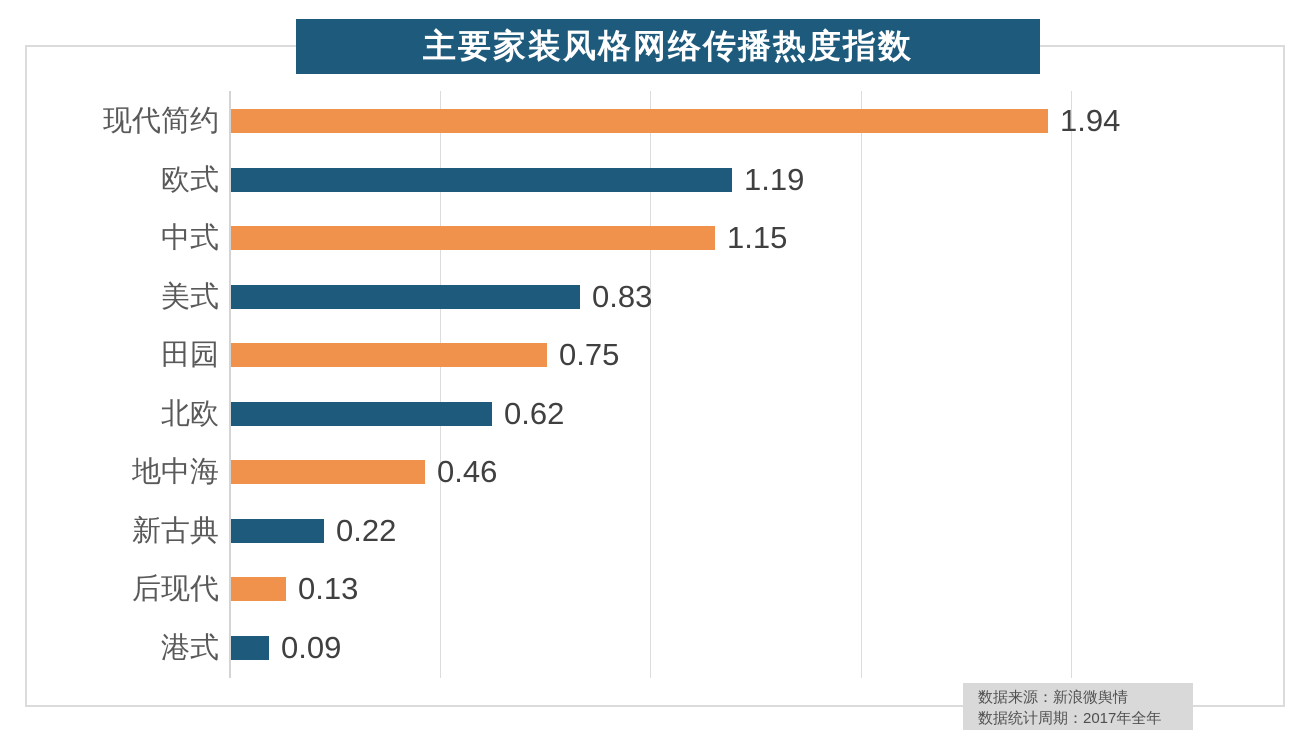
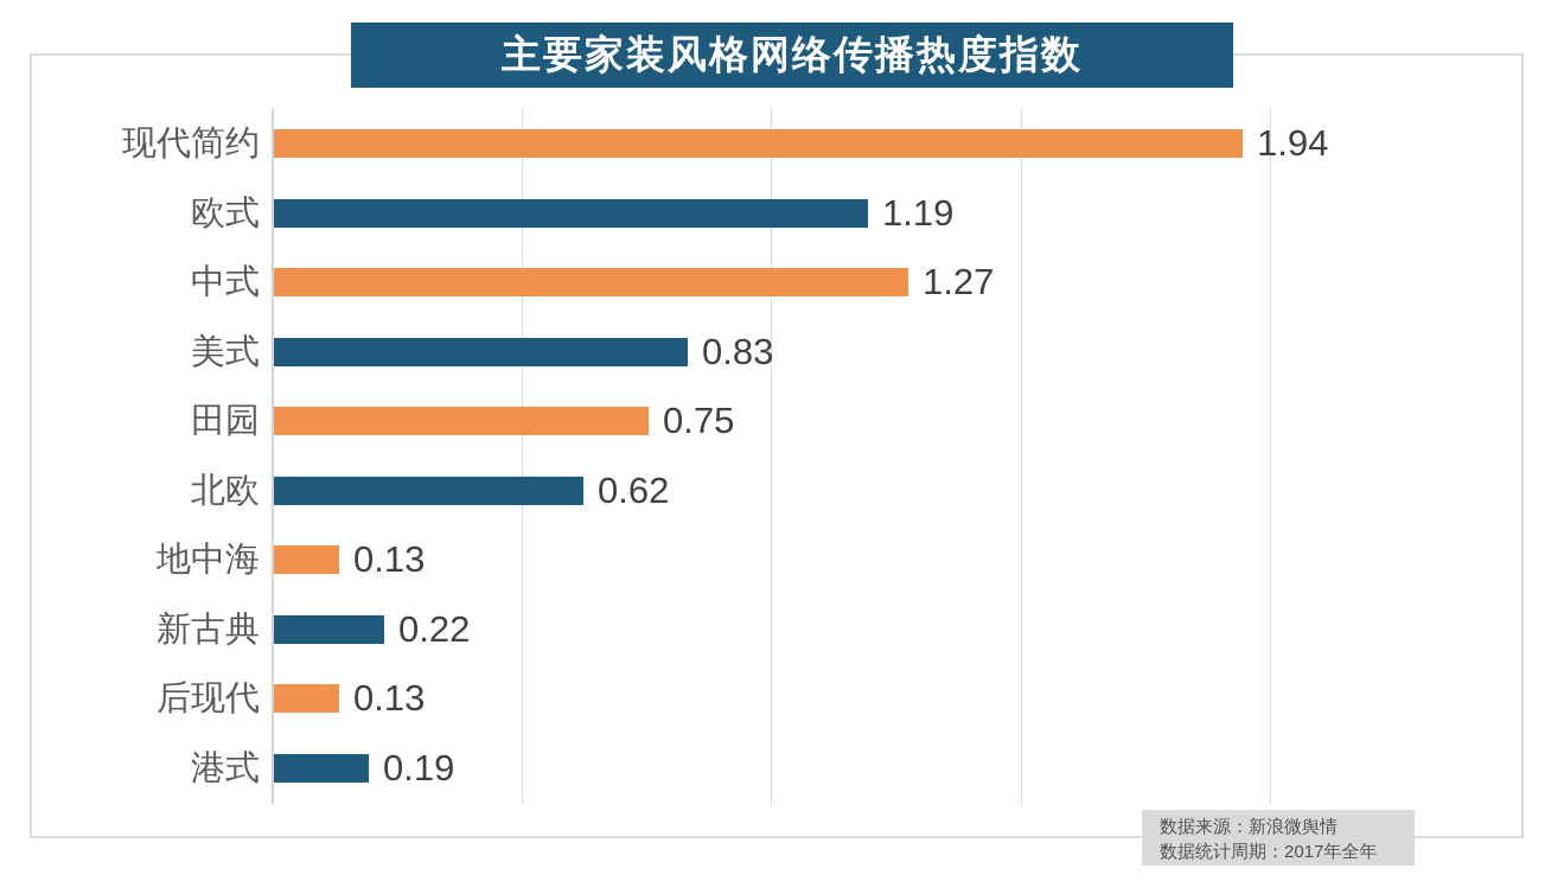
中式: 1.15 -> 1.27
地中海: 0.46 -> 0.13
港式: 0.09 -> 0.19
